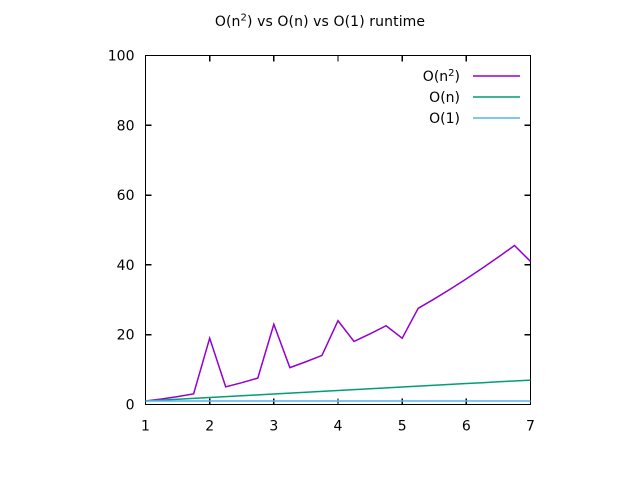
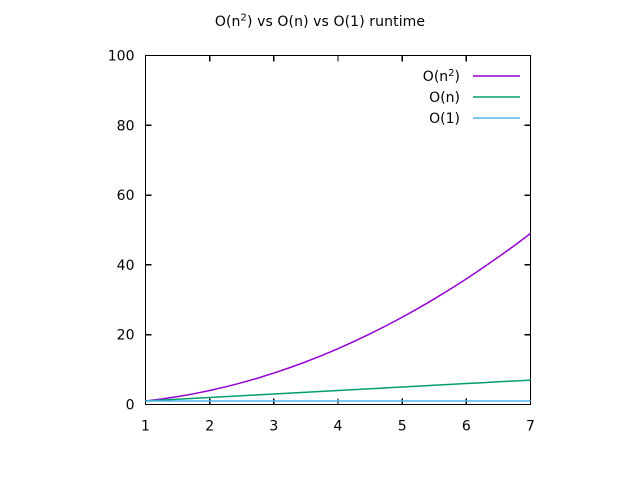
O(n 2 )/2: 19 -> 4
O(n 2 )/3: 23 -> 9
O(n 2 )/4: 24 -> 16
O(n 2 )/5: 19 -> 25
O(n 2 )/7: 41 -> 49
